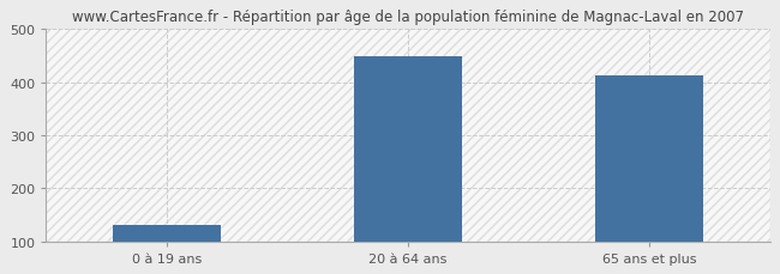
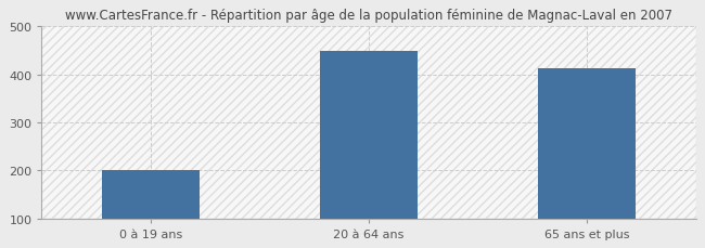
0 à 19 ans: 130 -> 200
